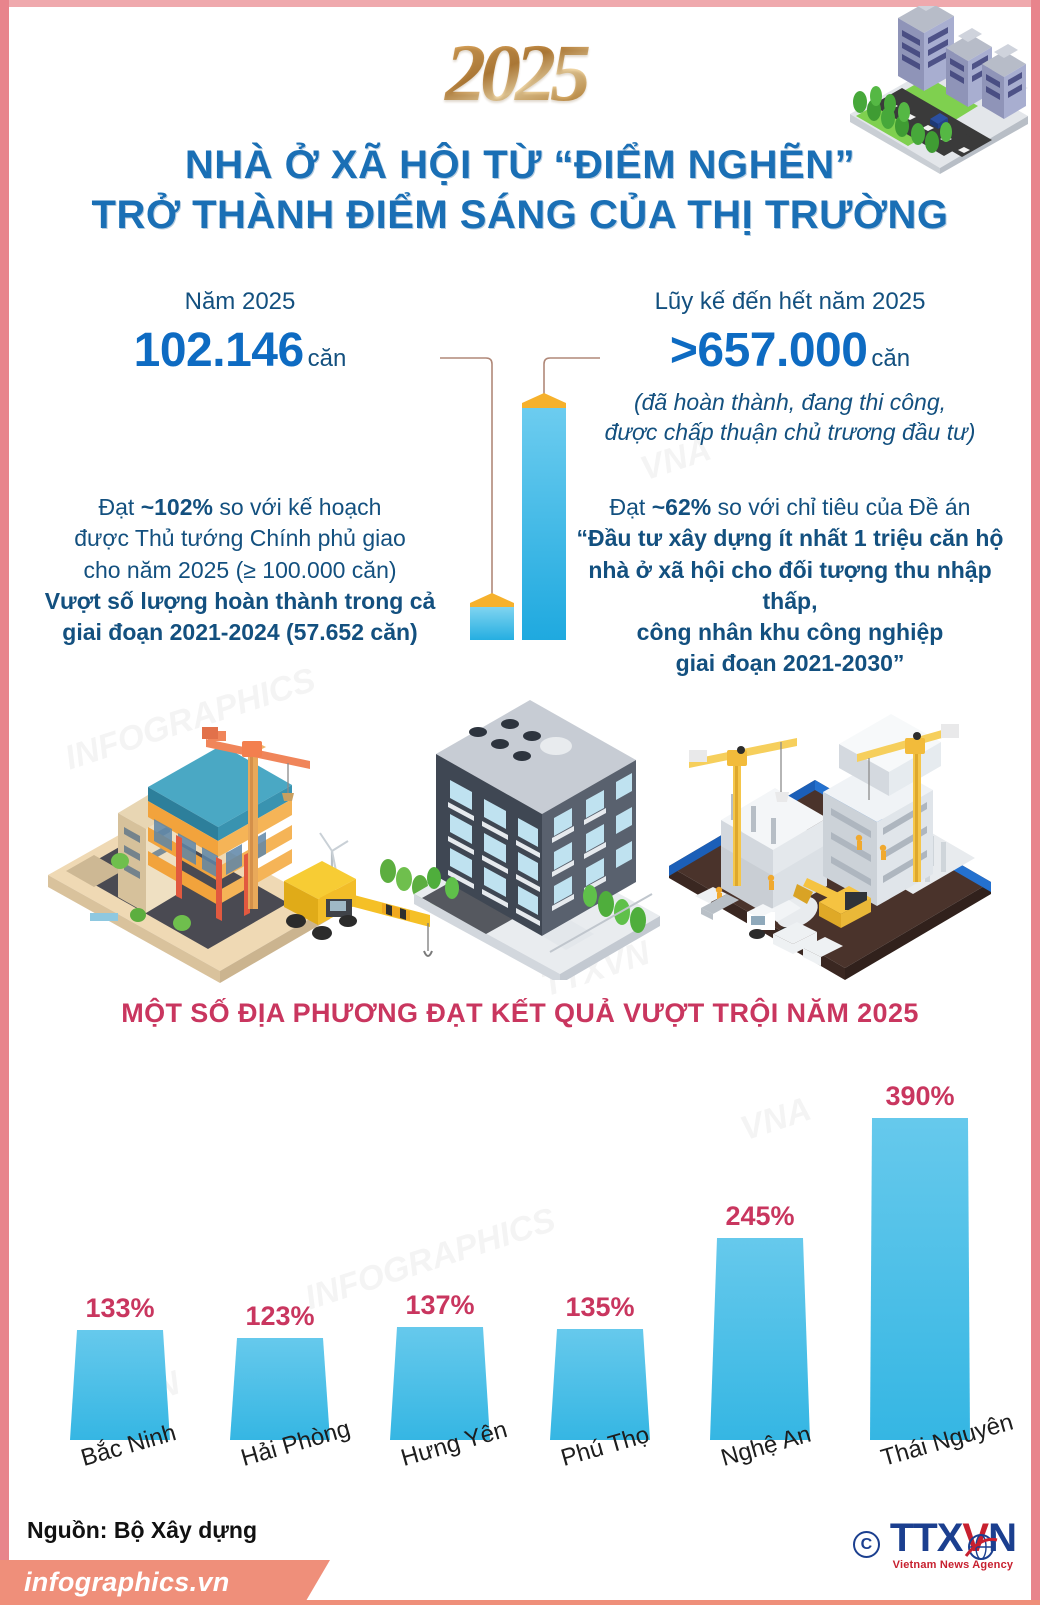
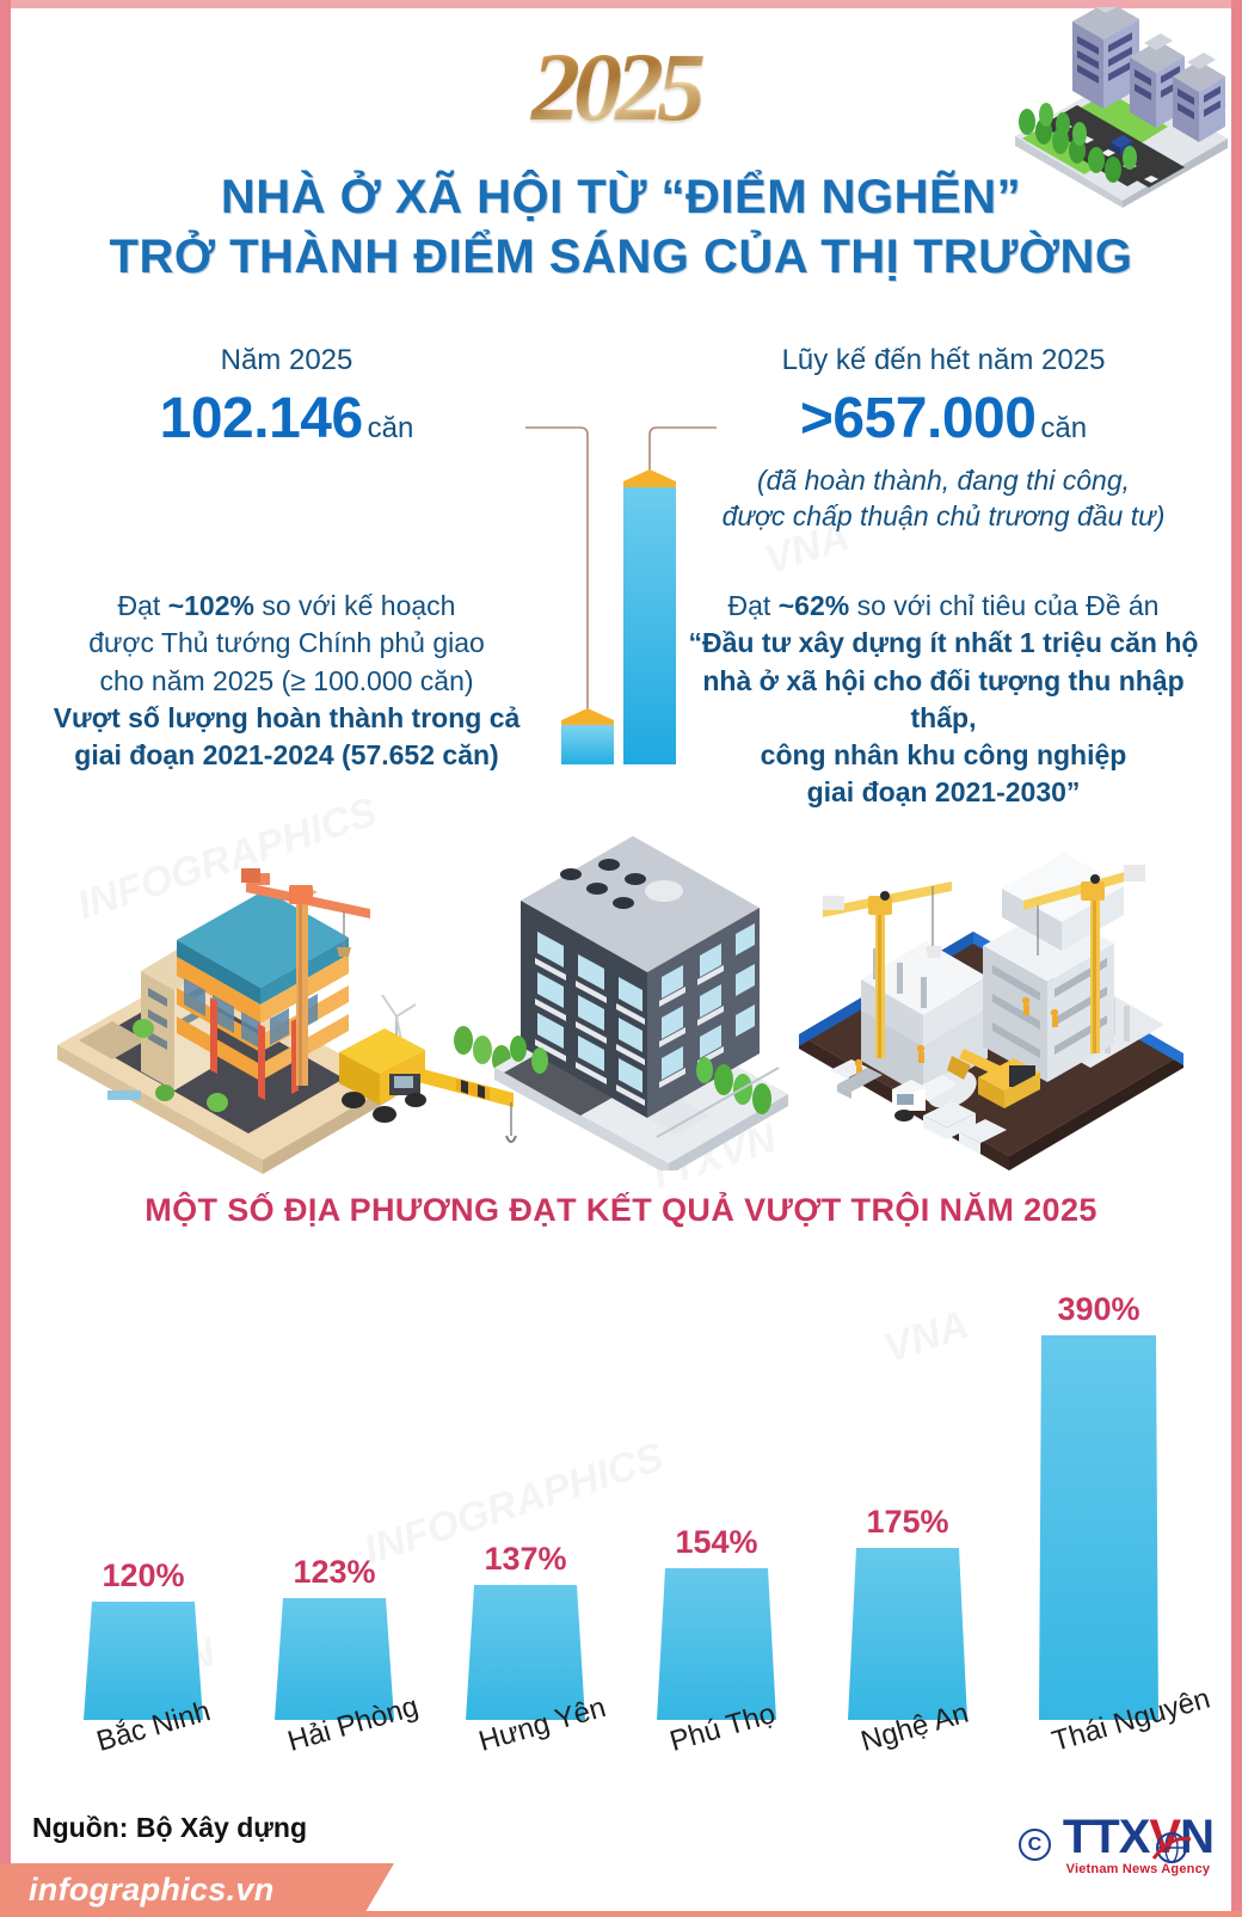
Bắc Ninh: 133% -> 120%
Phú Thọ: 135% -> 154%
Nghệ An: 245% -> 175%
